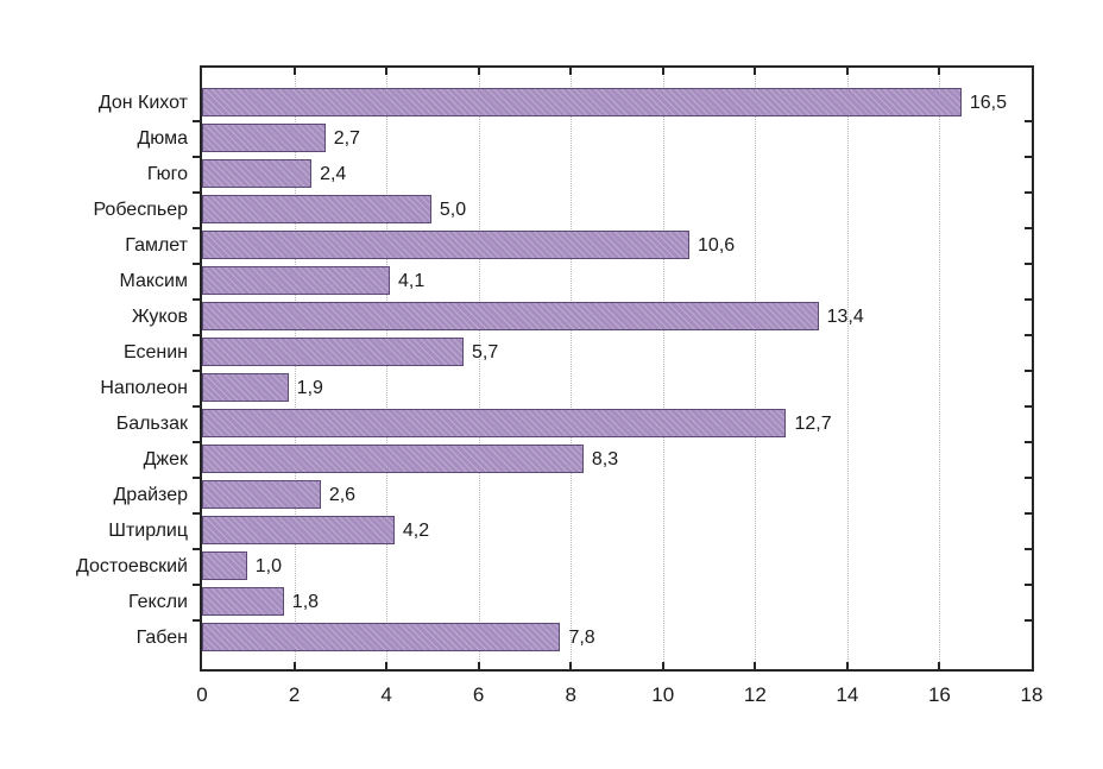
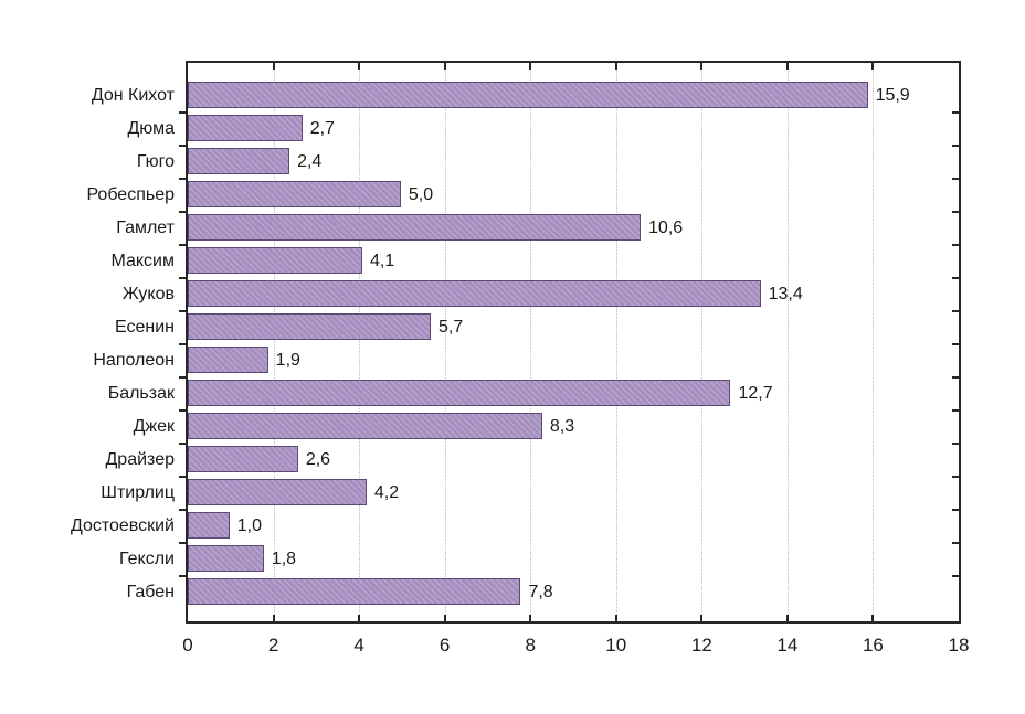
Дон Кихот: 16,5 -> 15,9
